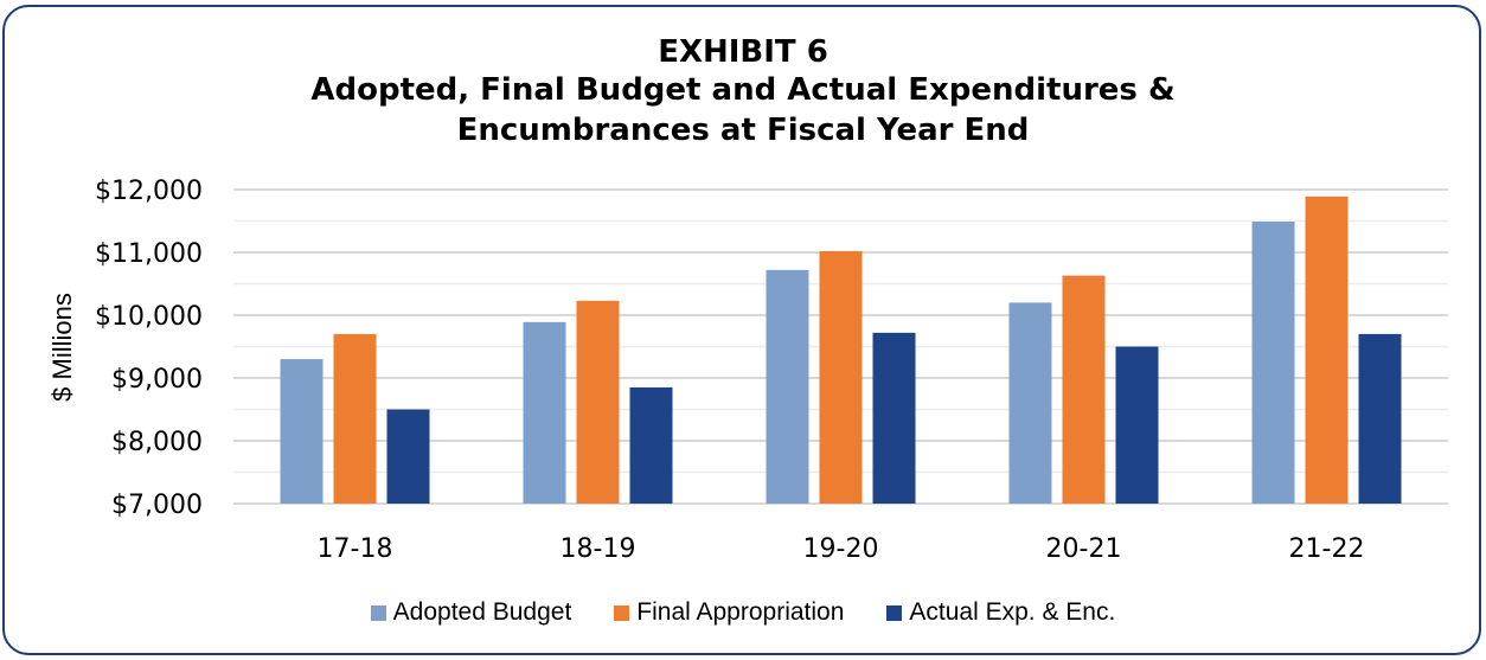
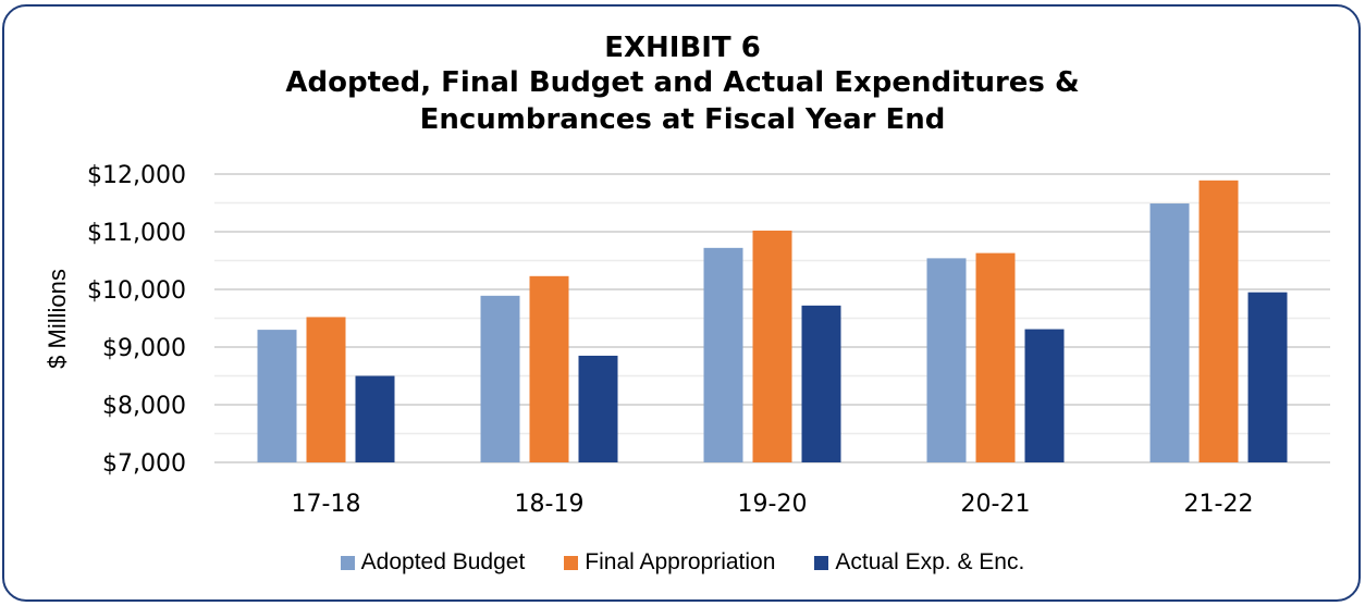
Final Appropriation/17-18: $9700 -> $9500
Adopted Budget/20-21: $10200 -> $10500
Actual Exp. & Enc./20-21: $9500 -> $9300
Actual Exp. & Enc./21-22: $9700 -> $10000
